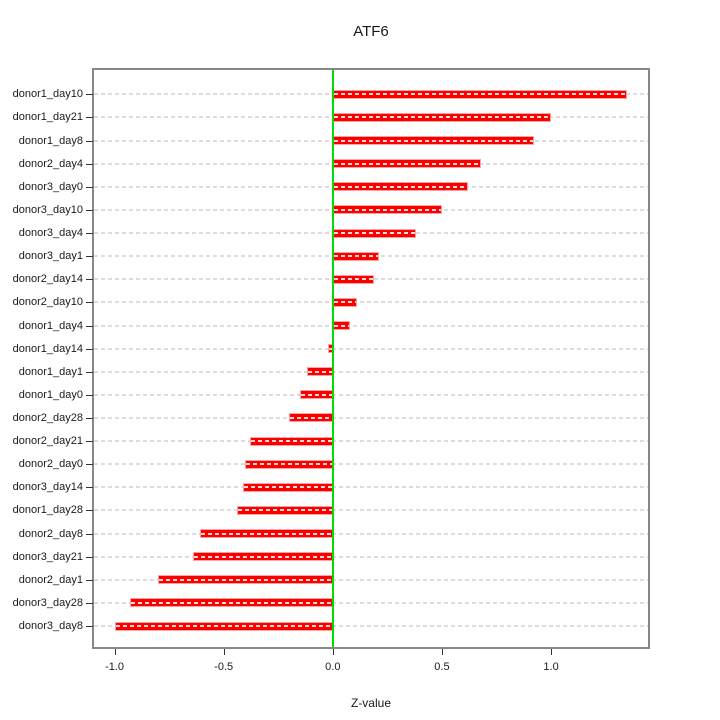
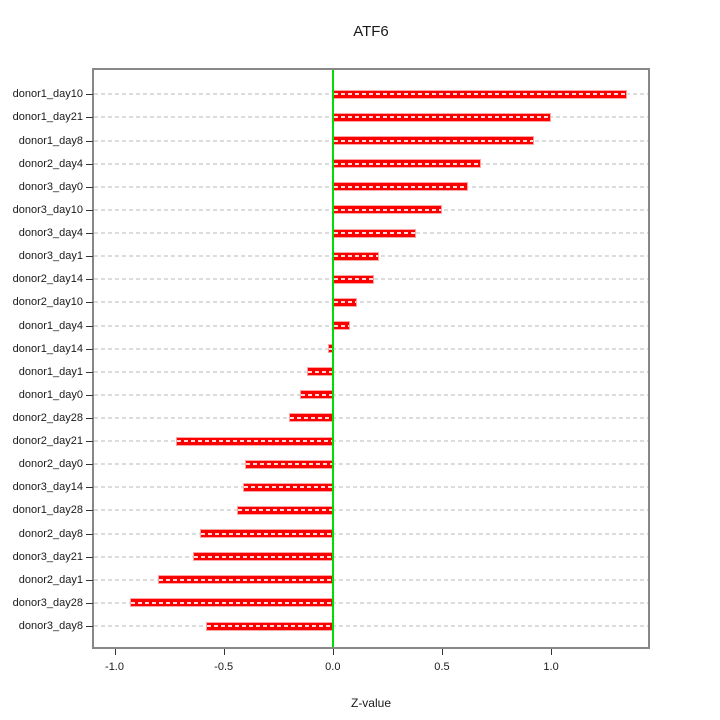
donor2_day21: -0.38 -> -0.72
donor3_day8: -1.00 -> -0.58
